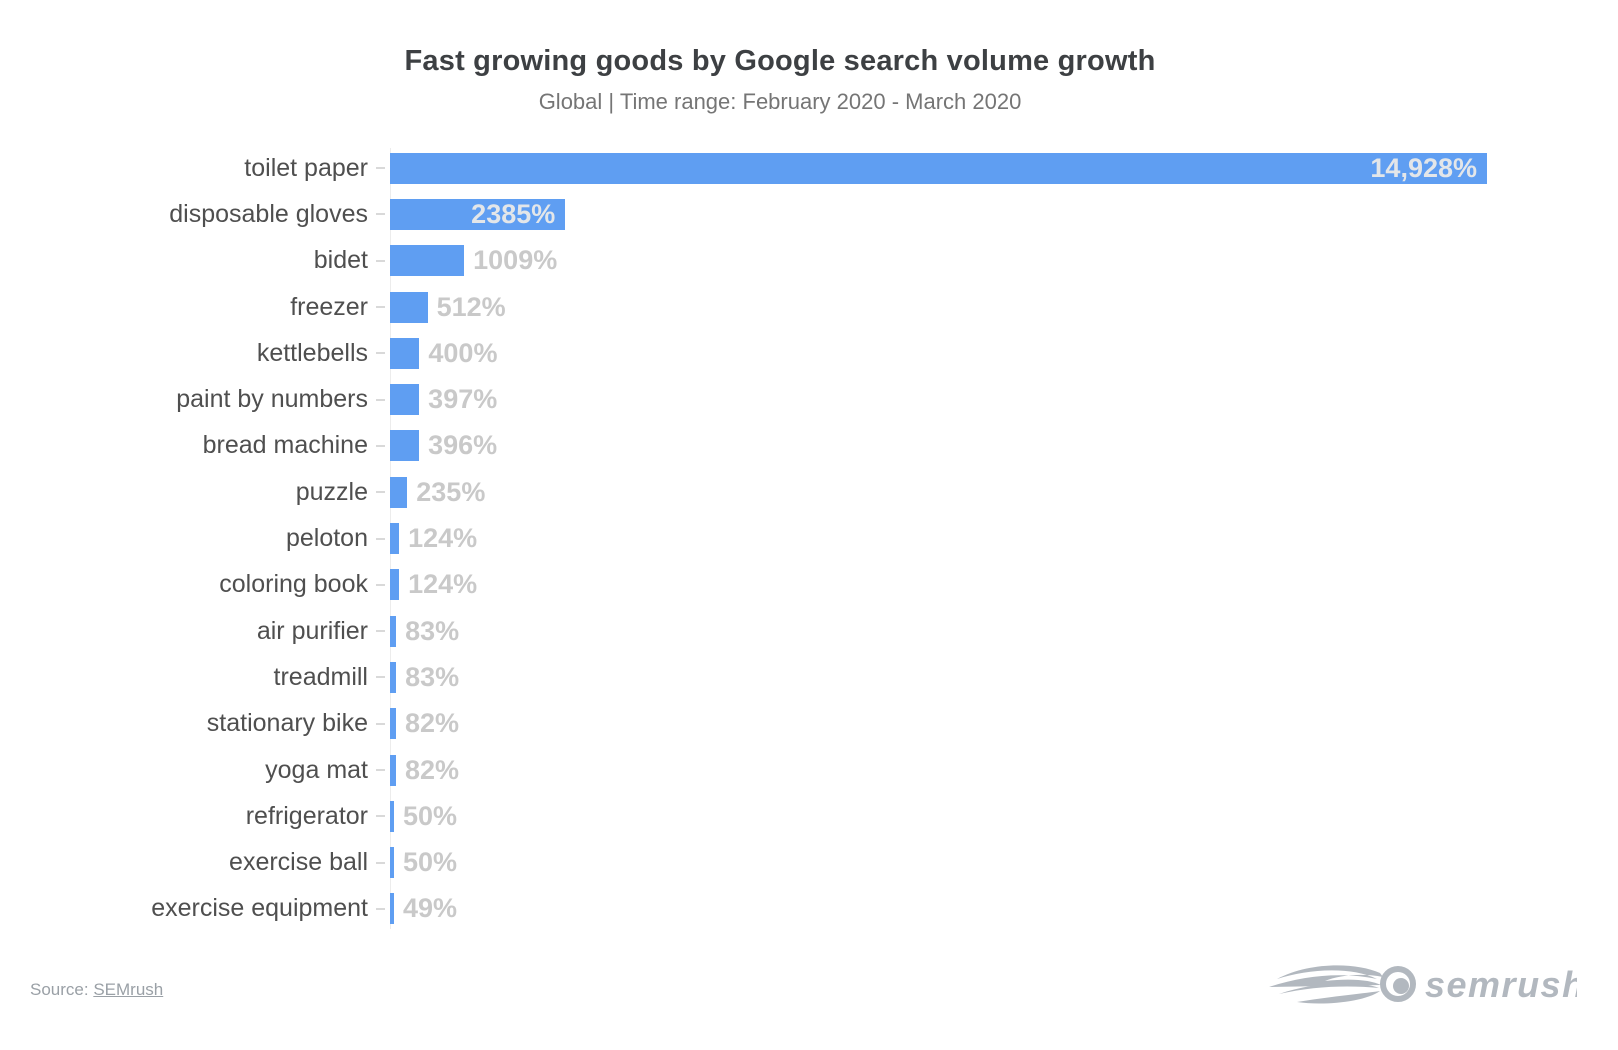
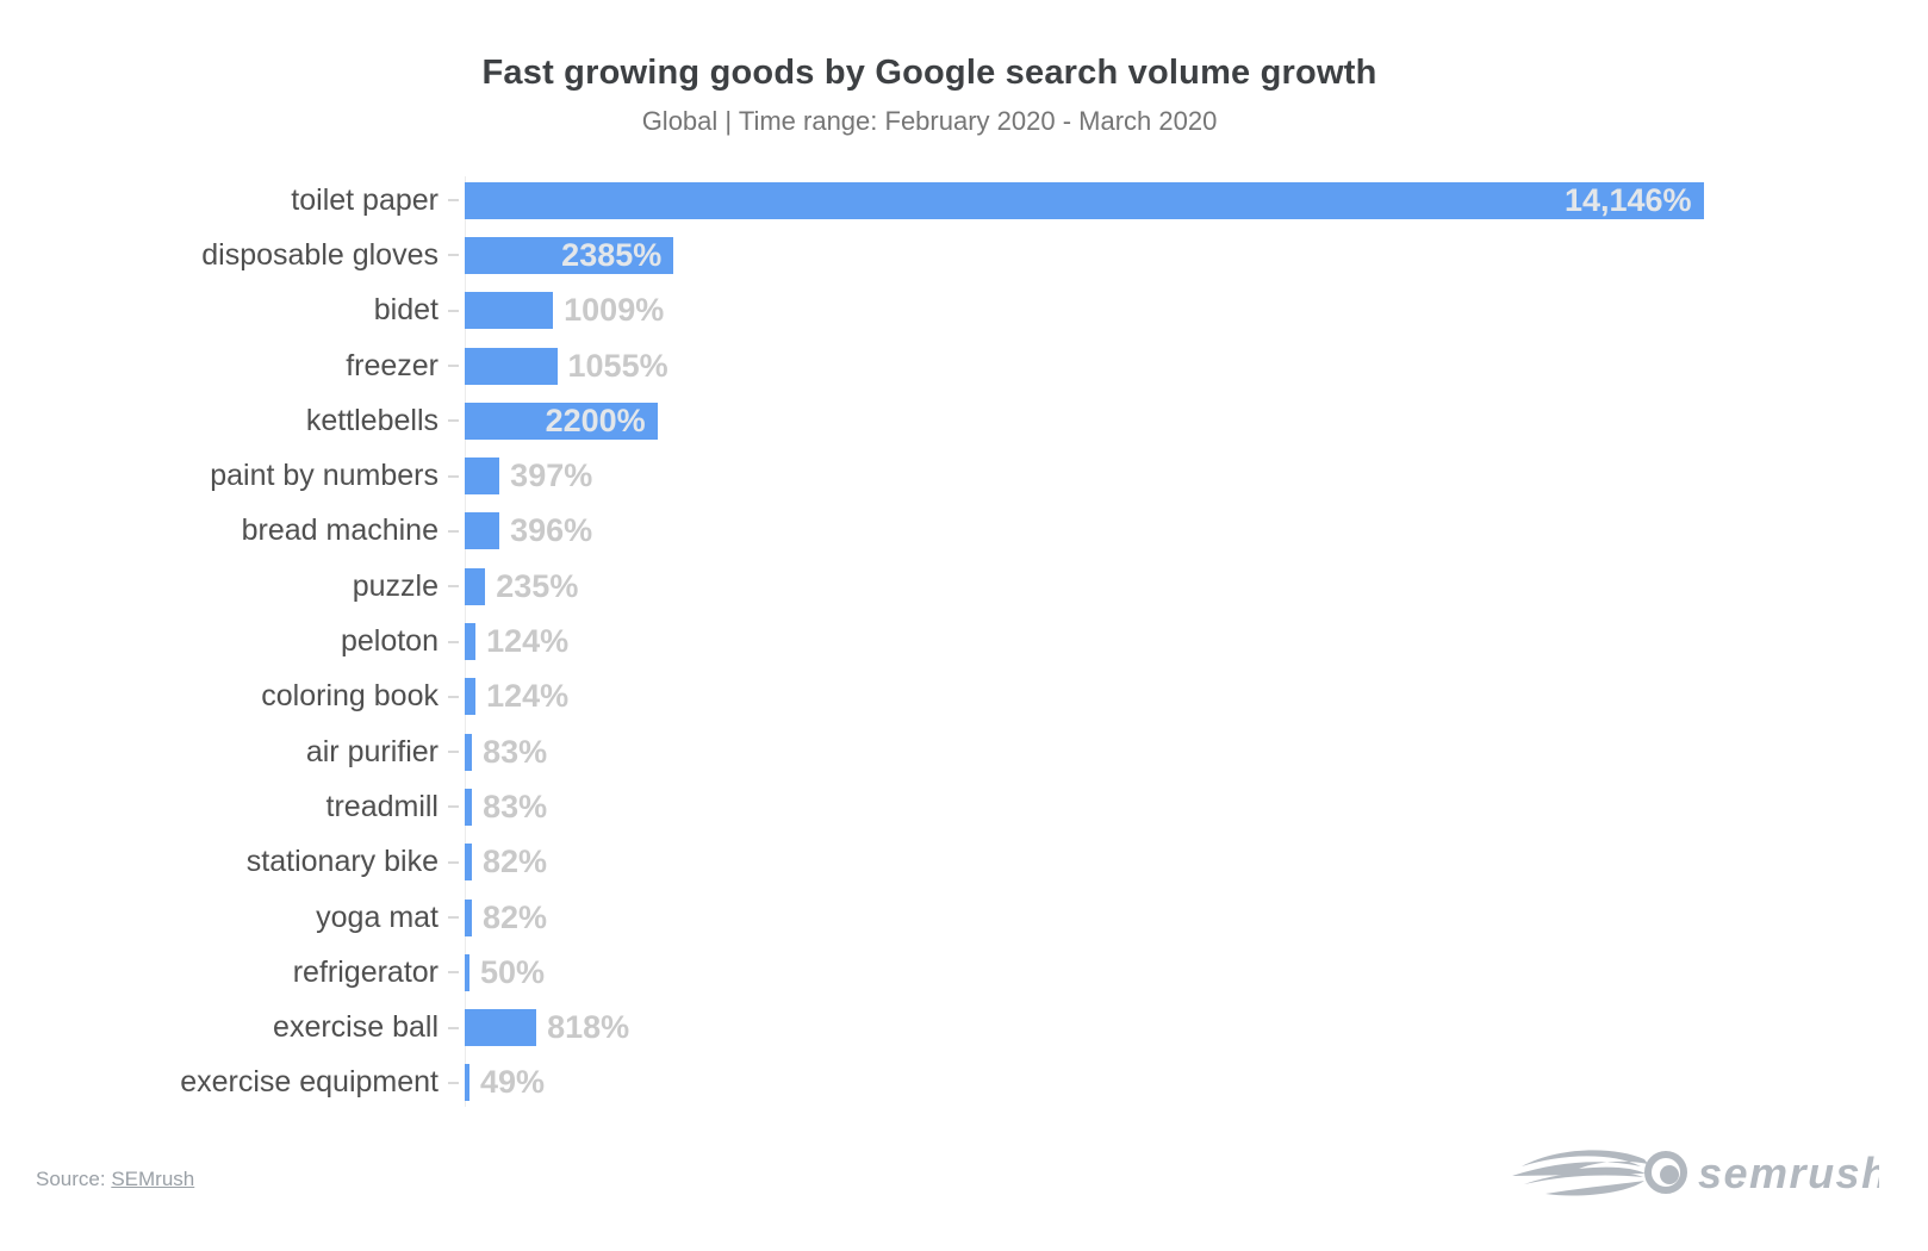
toilet paper: 14,928% -> 14,146%
freezer: 512% -> 1055%
kettlebells: 400% -> 2200%
exercise ball: 50% -> 818%
